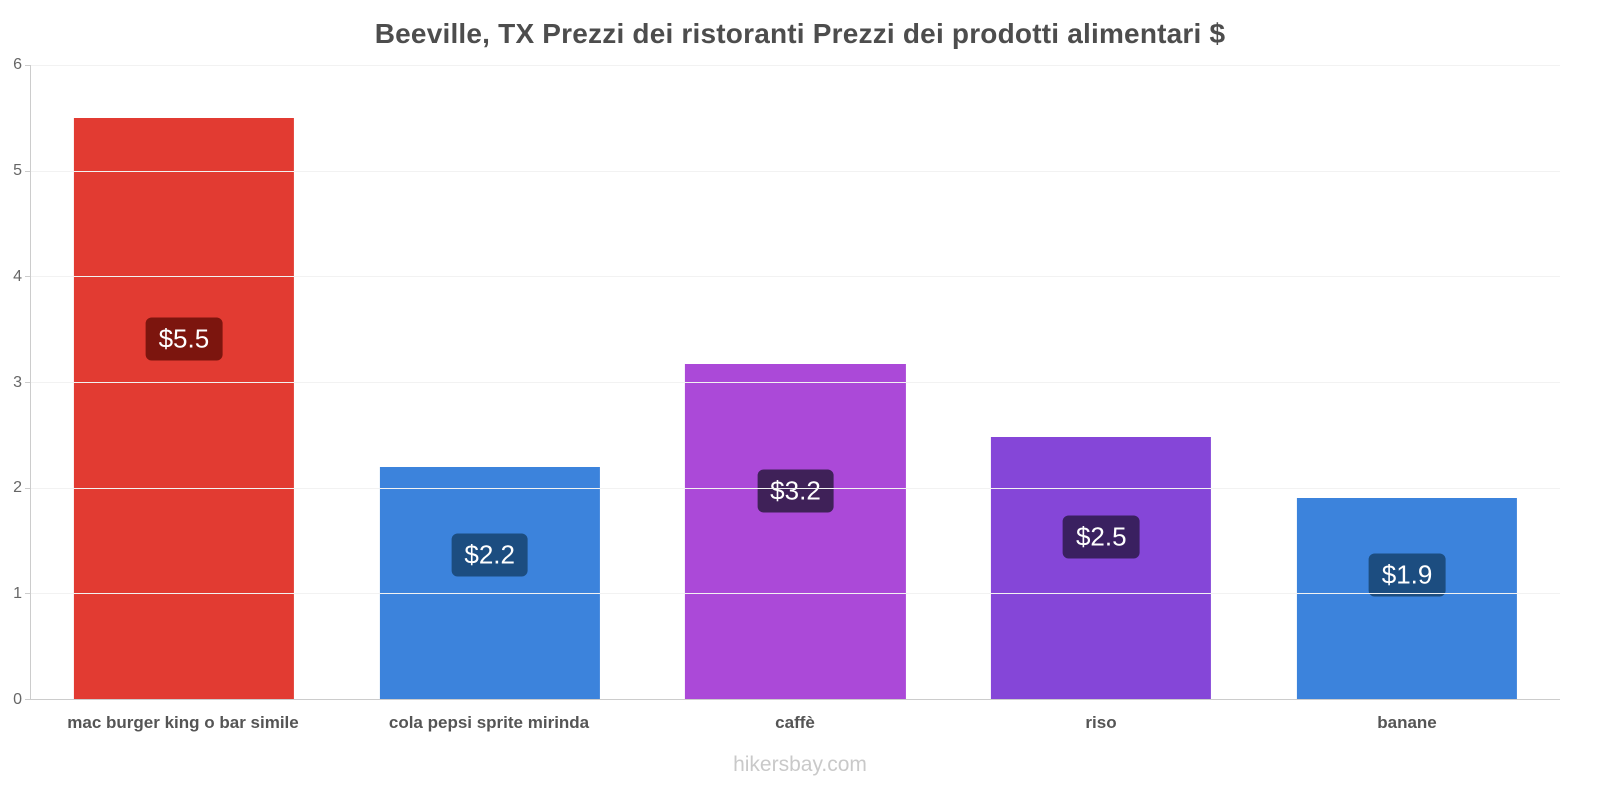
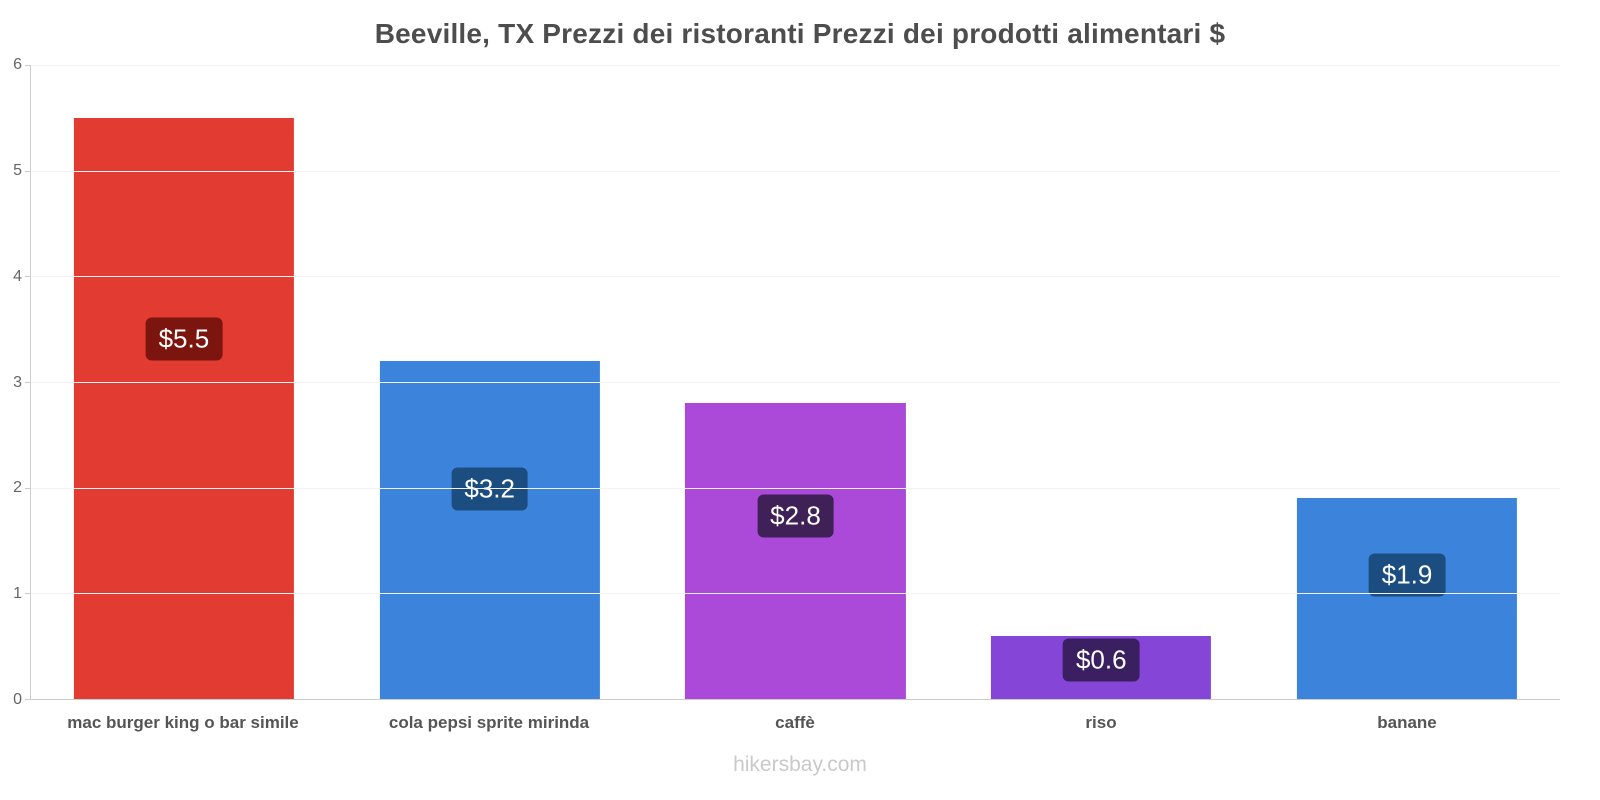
cola pepsi sprite mirinda: $2.2 -> $3.2
caffè: $3.2 -> $2.8
riso: $2.5 -> $0.6
